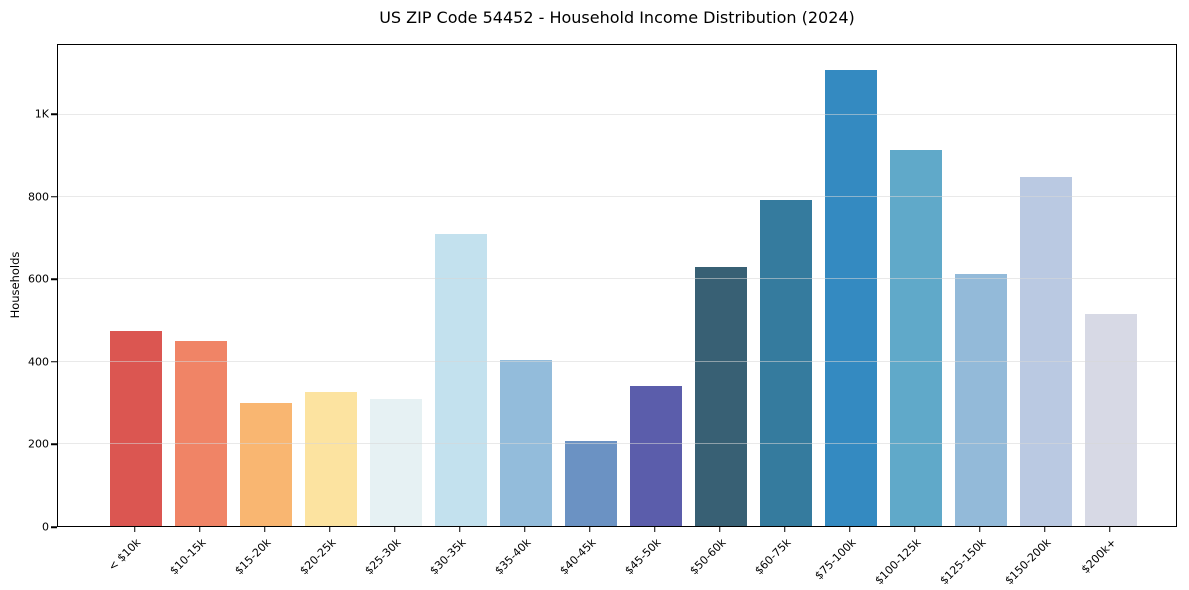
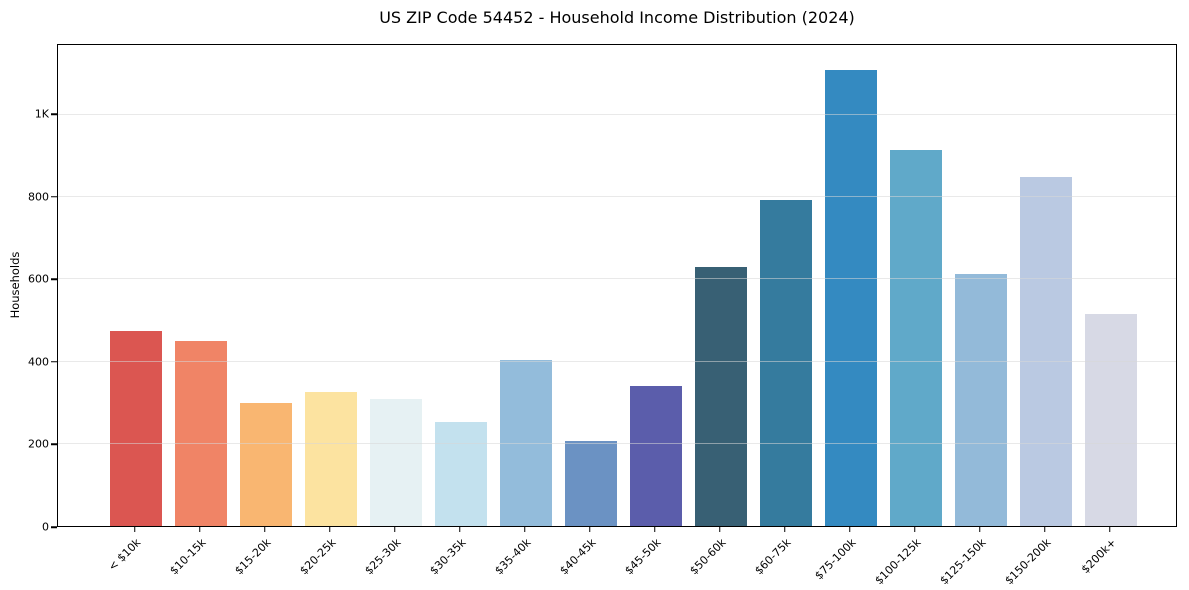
$30-35k: 710 -> 250
